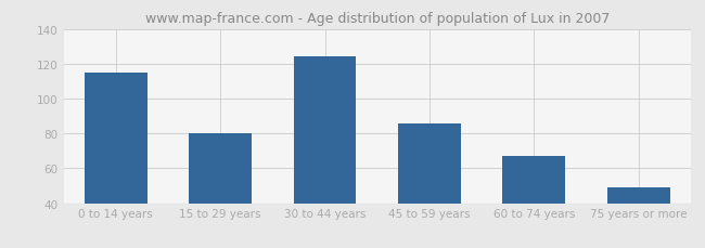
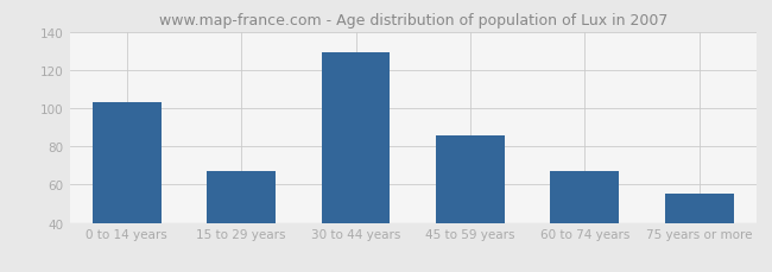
0 to 14 years: 115 -> 103
15 to 29 years: 80 -> 67
30 to 44 years: 124 -> 129
75 years or more: 49 -> 55
